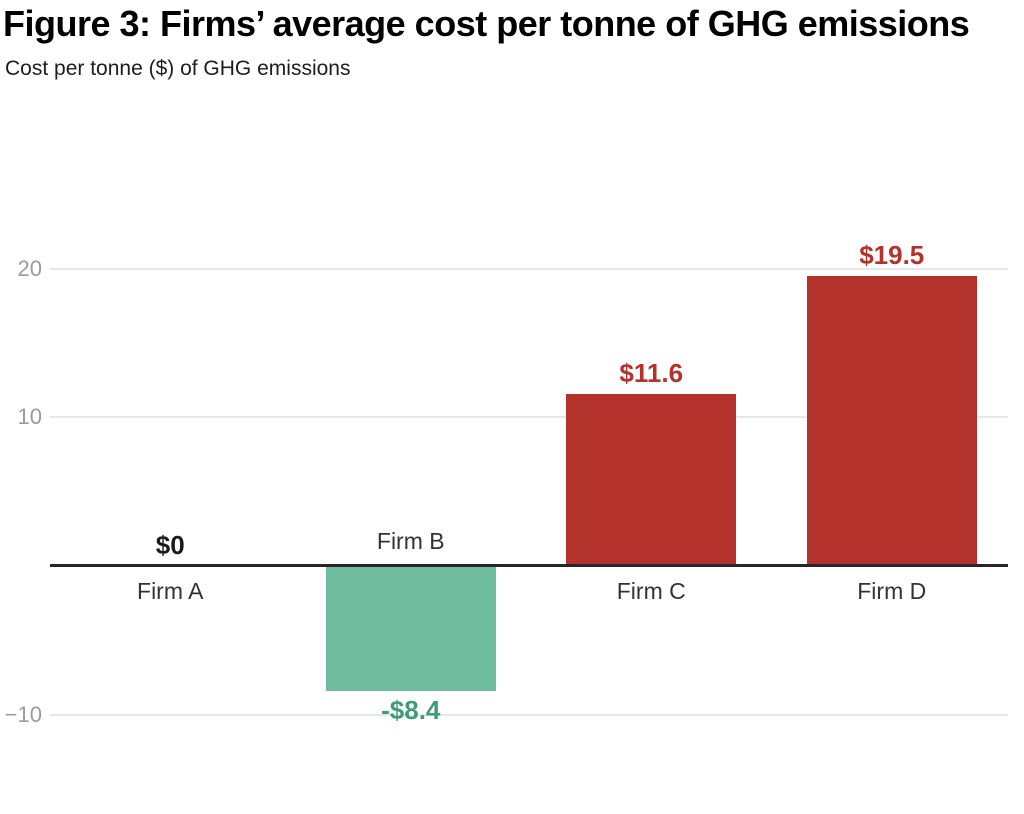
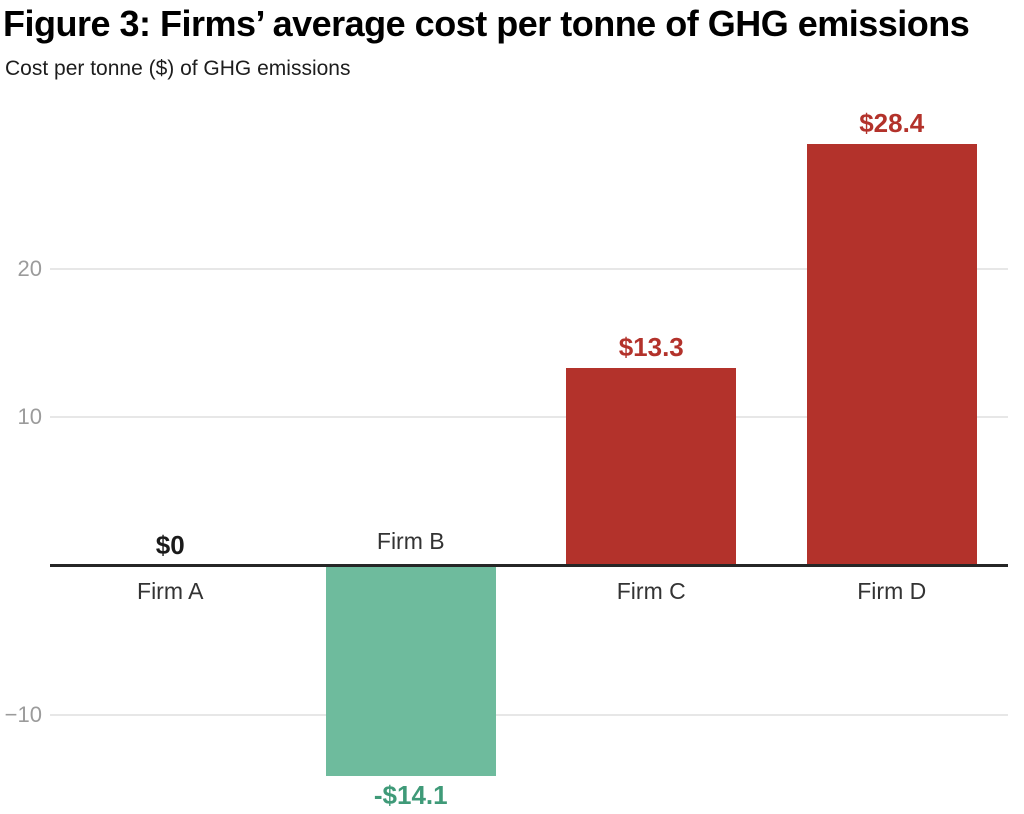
Firm B: -$8.4 -> -$14.1
Firm C: $11.6 -> $13.3
Firm D: $19.5 -> $28.4
